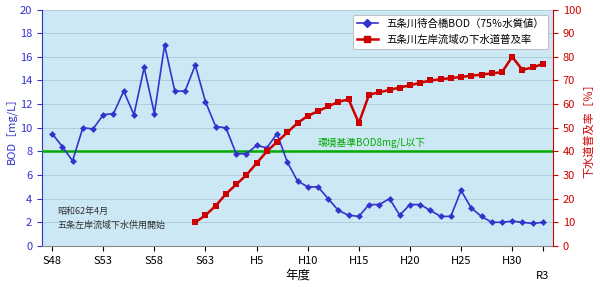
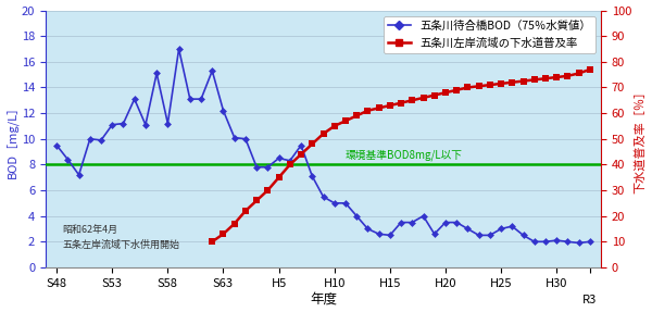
五条川左岸流域の下水道普及率/H15: 52.0 -> 63.0
五条川待合橋BOD（75％水質値）/H25: 4.7 -> 3.0
五条川左岸流域の下水道普及率/H30: 80.0 -> 74.0
